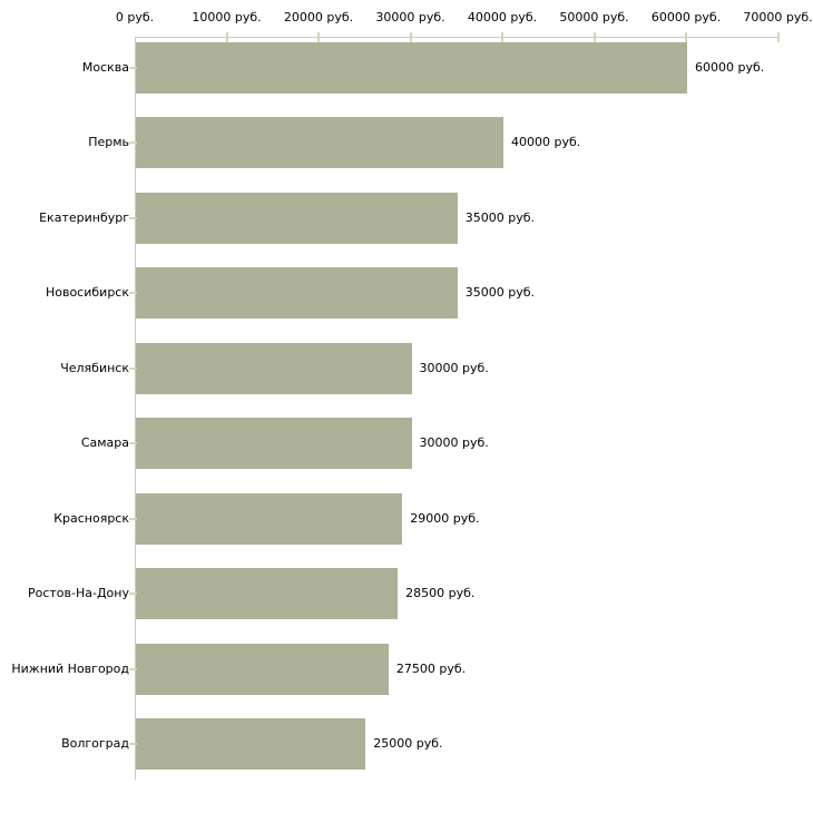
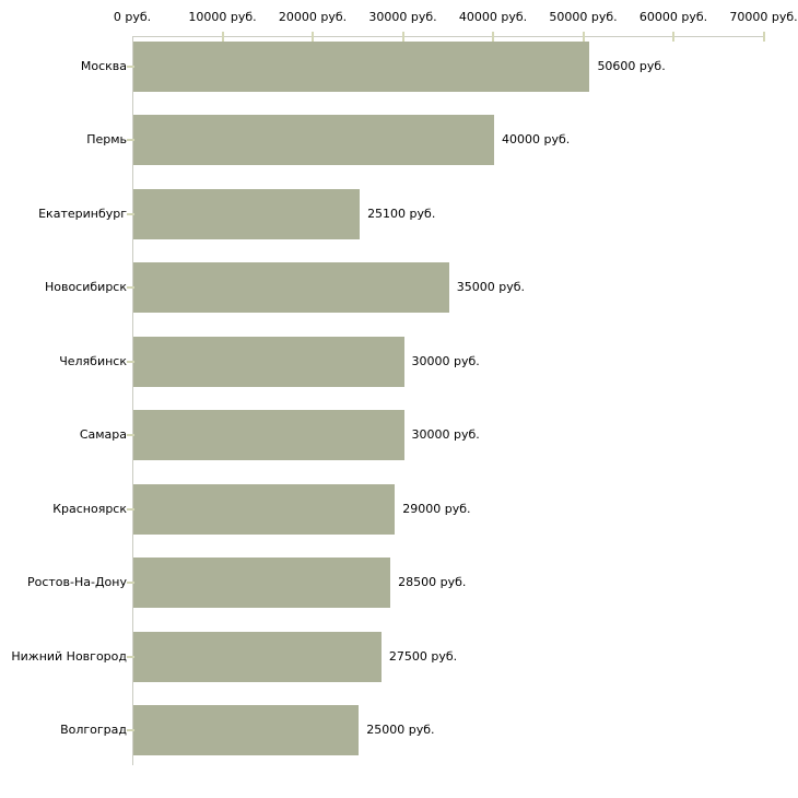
Москва: 60000 -> 50600
Екатеринбург: 35000 -> 25100
